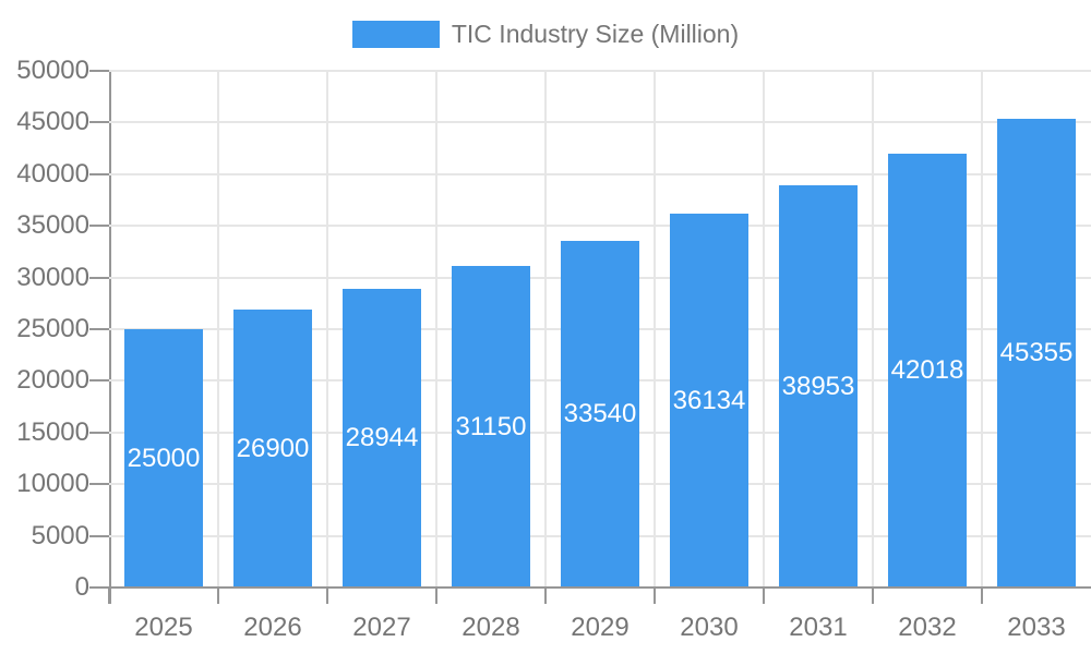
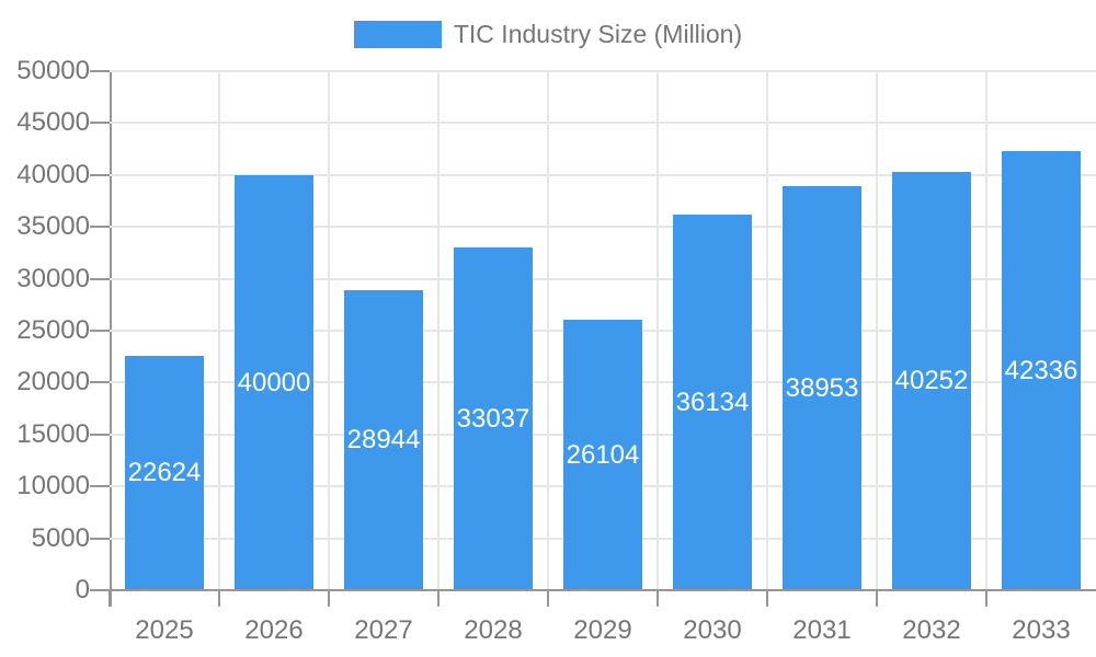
2025: 25000 -> 22624
2026: 26900 -> 40000
2028: 31150 -> 33037
2029: 33540 -> 26104
2032: 42018 -> 40252
2033: 45355 -> 42336
